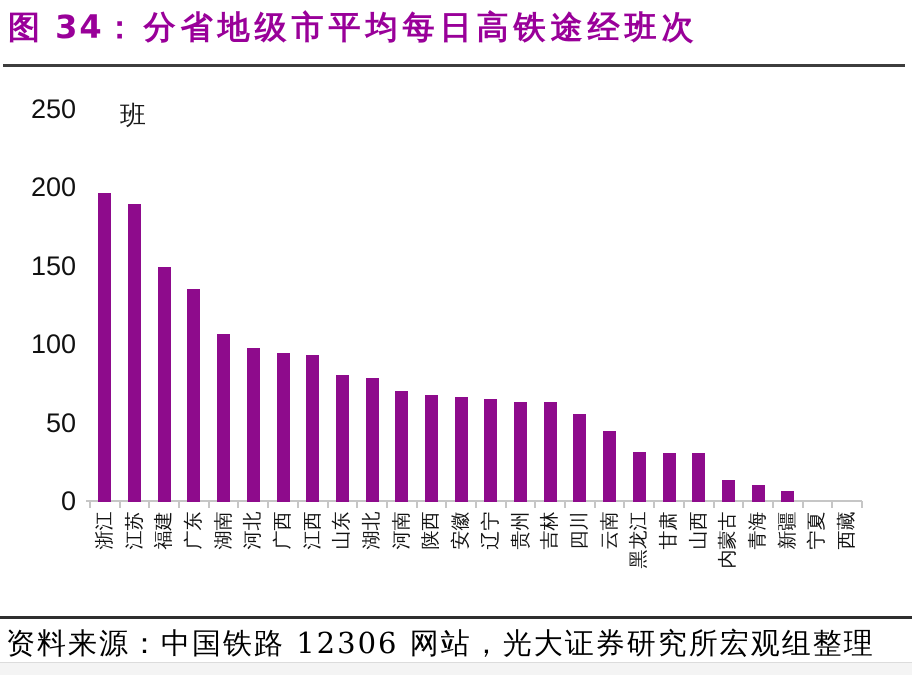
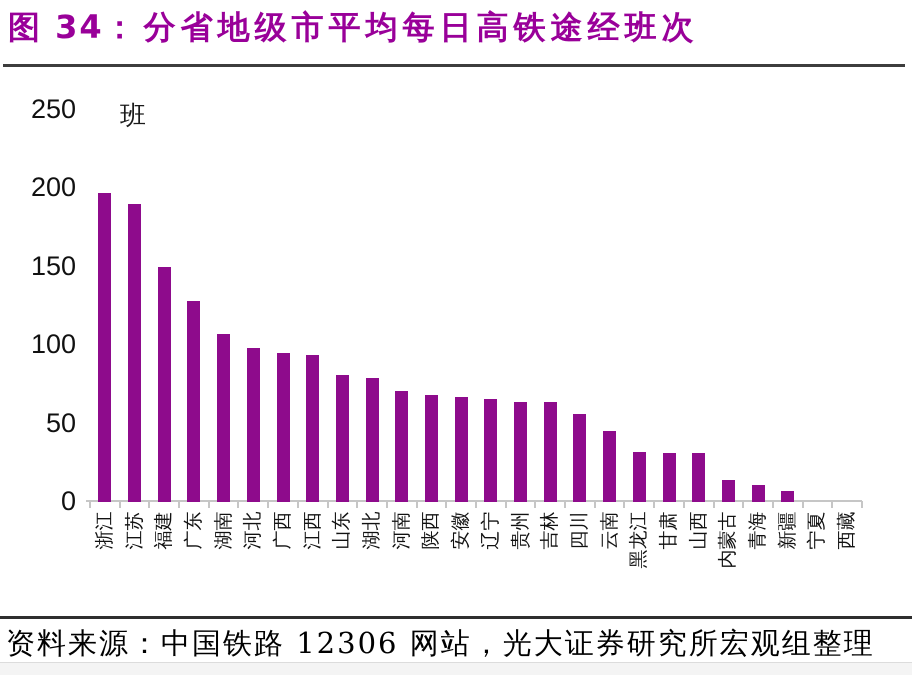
广东: 136 -> 128
